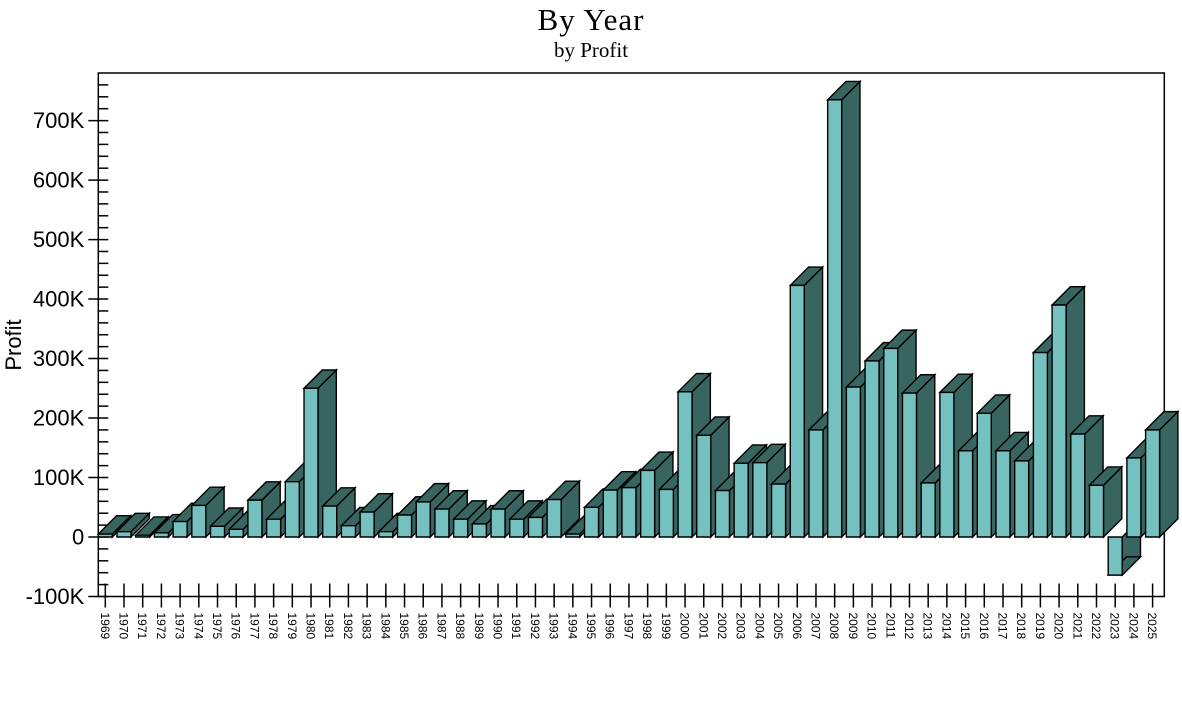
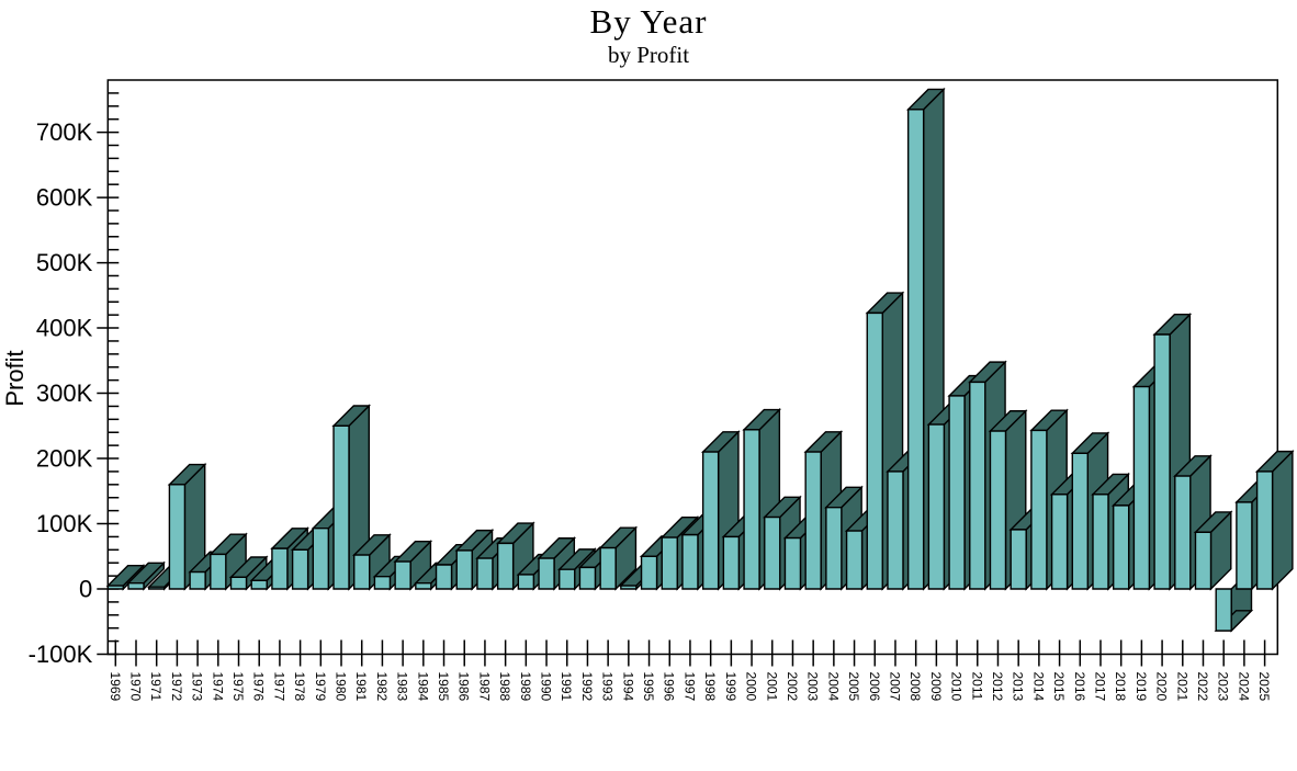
1972: 10K -> 160K
1978: 30K -> 60K
1988: 30K -> 70K
1998: 110K -> 210K
2001: 170K -> 110K
2003: 120K -> 210K
